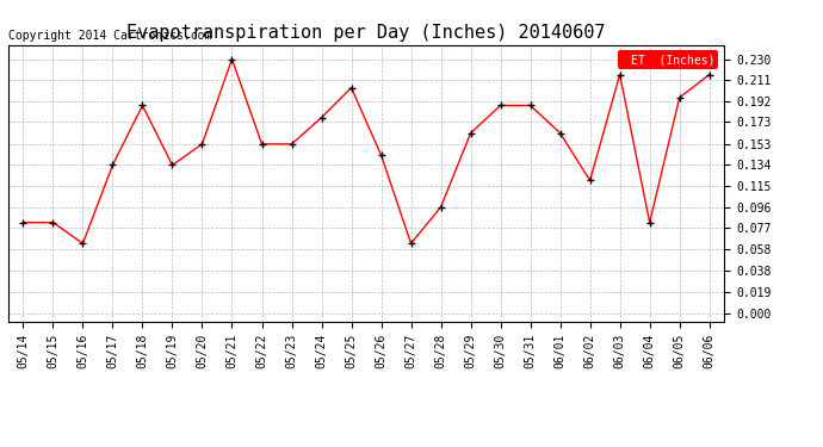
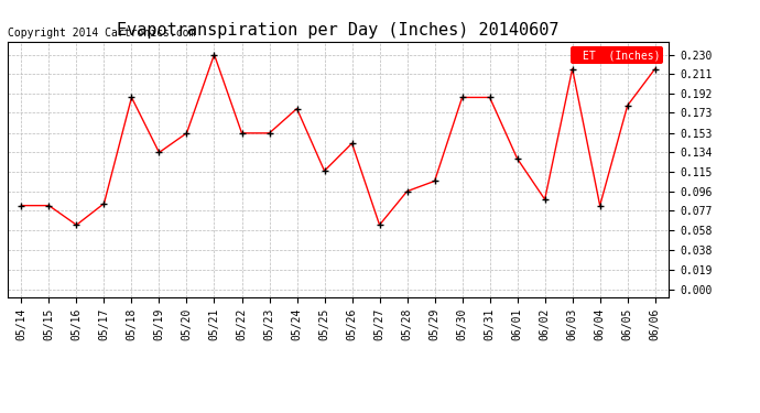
05/17: 0.134 -> 0.084
05/25: 0.204 -> 0.116
05/29: 0.163 -> 0.106
06/01: 0.163 -> 0.128
06/02: 0.120 -> 0.088
06/05: 0.195 -> 0.180
